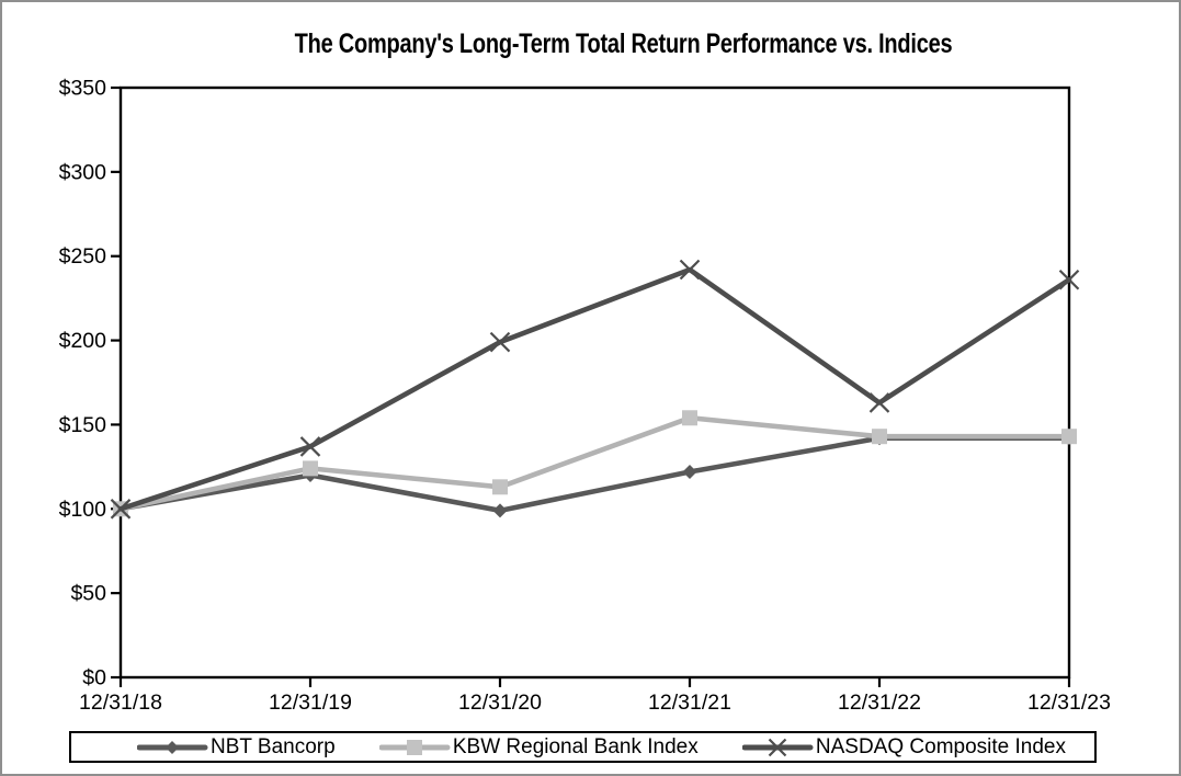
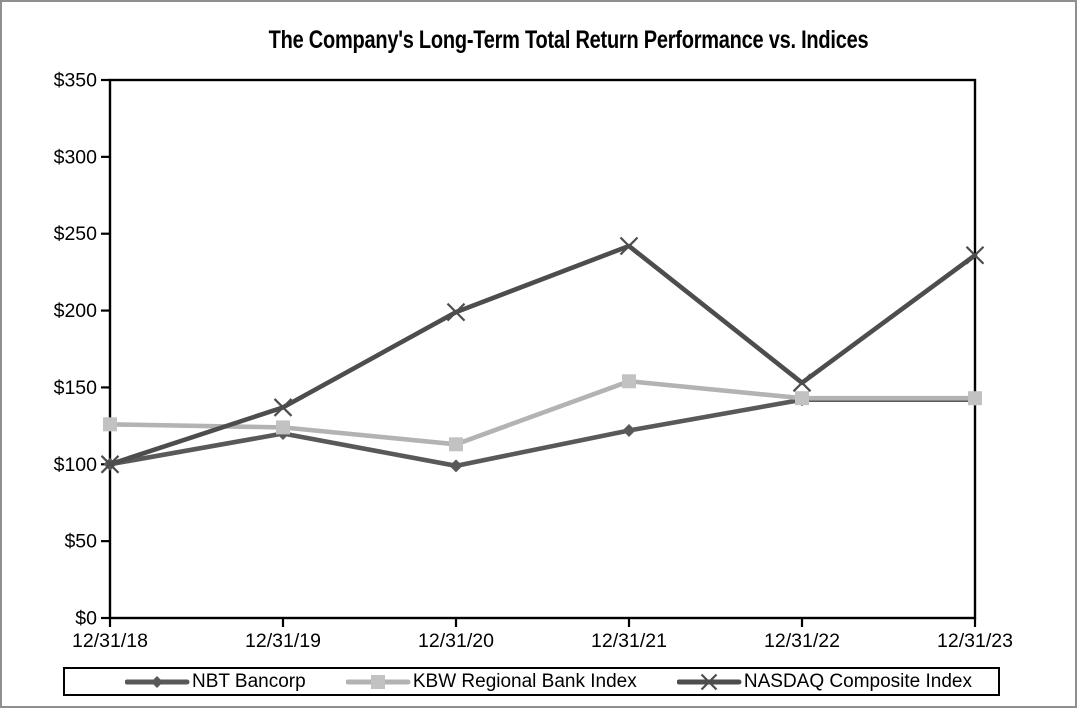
KBW Regional Bank Index/12/31/18: $100 -> $126
NASDAQ Composite Index/12/31/22: $163 -> $153
